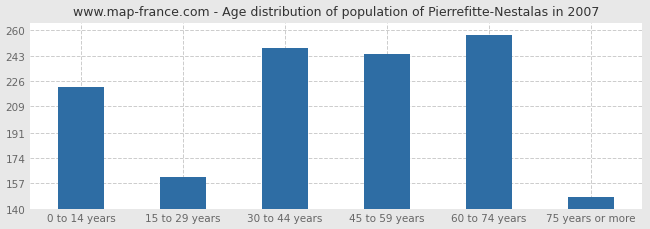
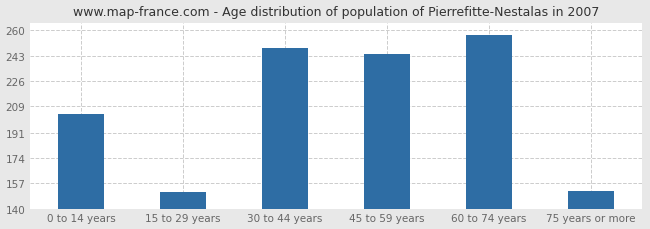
0 to 14 years: 222 -> 204
15 to 29 years: 161 -> 151
75 years or more: 148 -> 152
